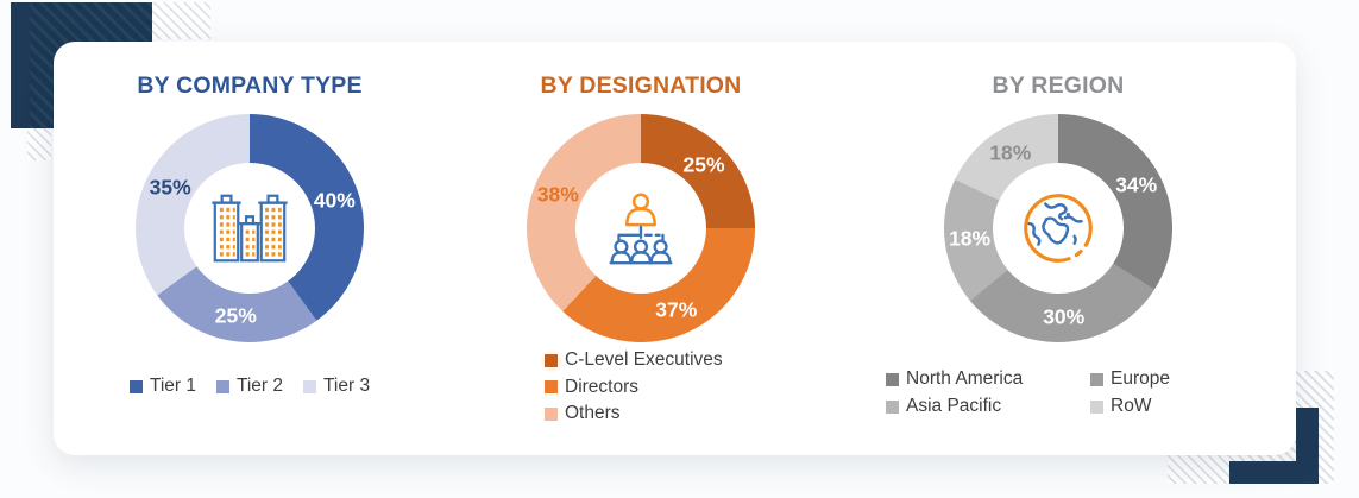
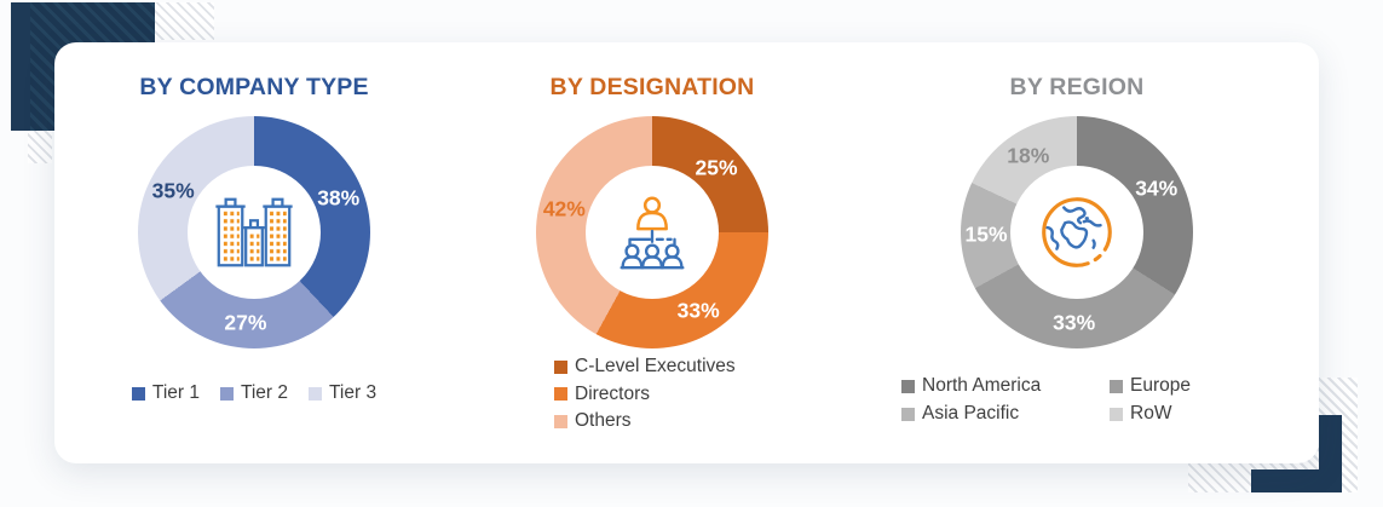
BY COMPANY TYPE/Tier 1: 40% -> 38%
BY COMPANY TYPE/Tier 2: 25% -> 27%
BY DESIGNATION/Directors: 37% -> 33%
BY DESIGNATION/Others: 38% -> 42%
BY REGION/Europe: 30% -> 33%
BY REGION/Asia Pacific: 18% -> 15%
